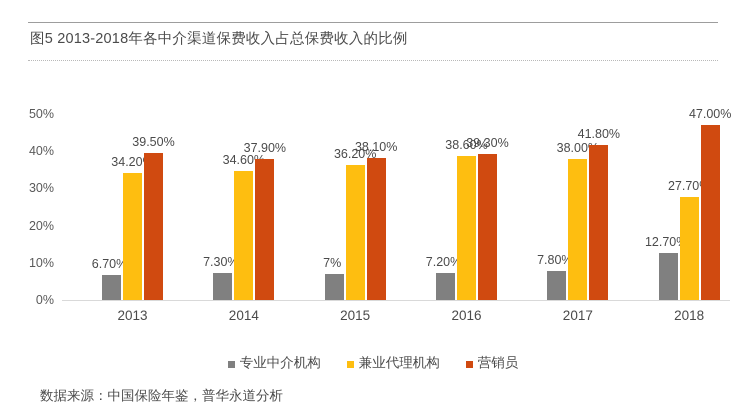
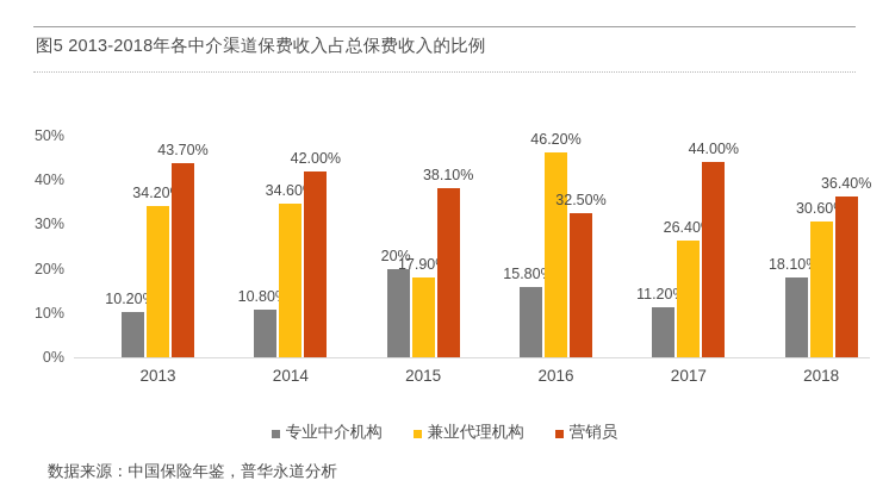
专业中介机构/2013: 6.70% -> 10.20%
营销员/2013: 39.50% -> 43.70%
专业中介机构/2014: 7.30% -> 10.80%
营销员/2014: 37.90% -> 42.00%
专业中介机构/2015: 7% -> 20%
兼业代理机构/2015: 36.20% -> 17.90%
专业中介机构/2016: 7.20% -> 15.80%
兼业代理机构/2016: 38.60% -> 46.20%
营销员/2016: 39.30% -> 32.50%
专业中介机构/2017: 7.80% -> 11.20%
兼业代理机构/2017: 38.00% -> 26.40%
营销员/2017: 41.80% -> 44.00%
专业中介机构/2018: 12.70% -> 18.10%
兼业代理机构/2018: 27.70% -> 30.60%
营销员/2018: 47.00% -> 36.40%
